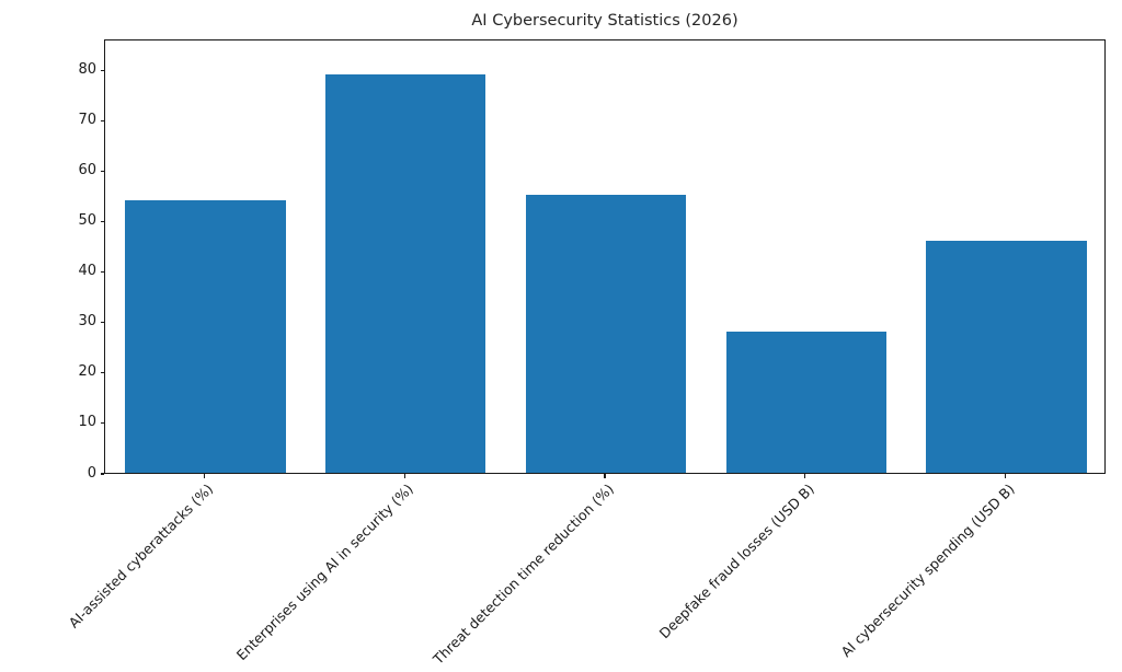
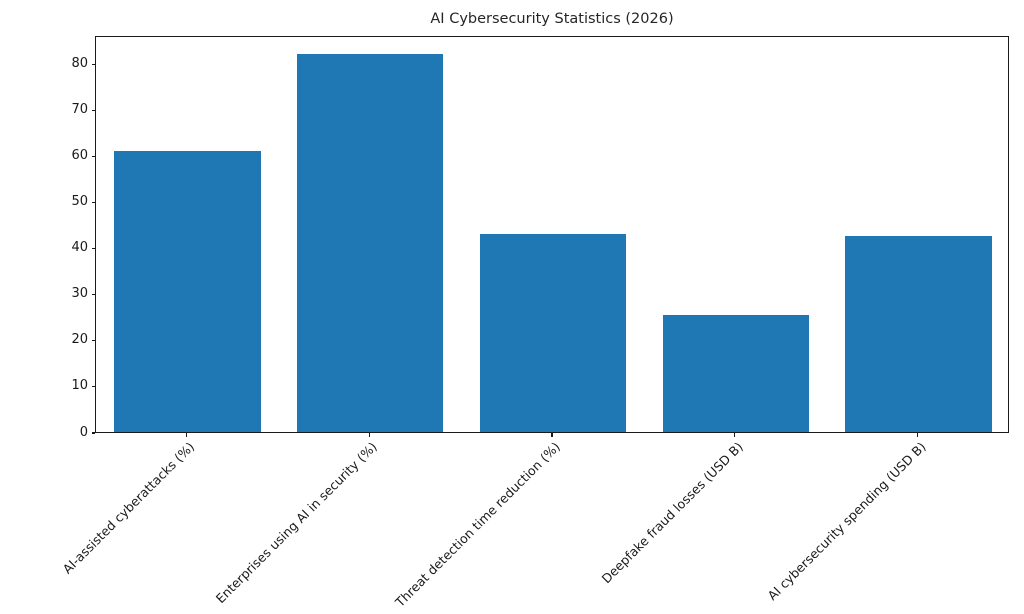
AI-assisted cyberattacks (%): 54 -> 61
Enterprises using AI in security (%): 79 -> 82
Threat detection time reduction (%): 55 -> 43
Deepfake fraud losses (USD B): 28 -> 25
AI cybersecurity spending (USD B): 46 -> 43
